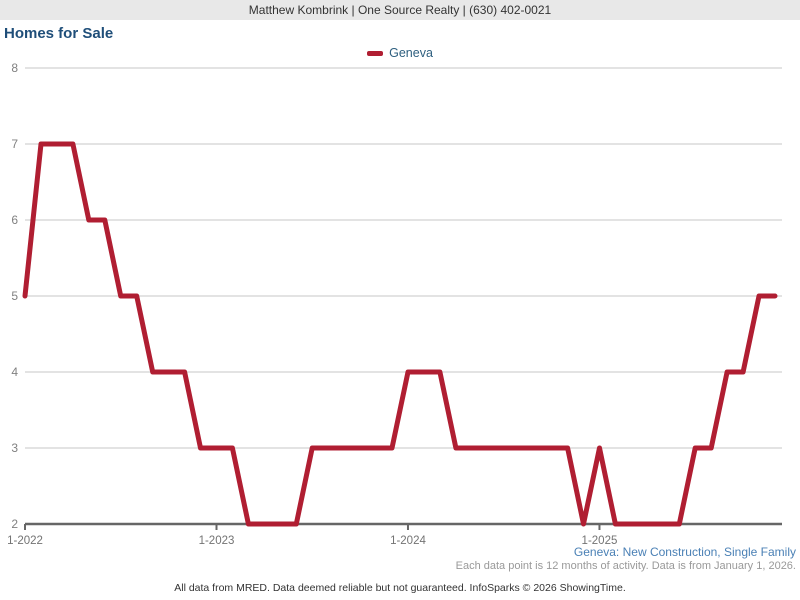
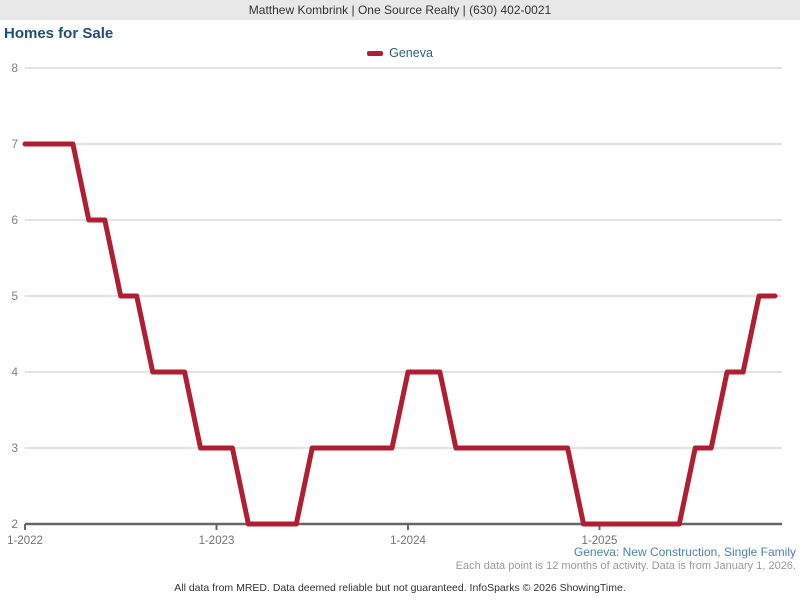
1-2022: 5 -> 7
1-2025: 3 -> 2
